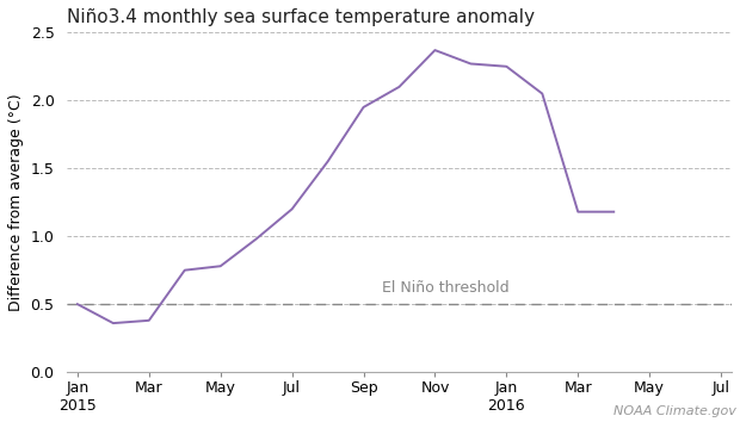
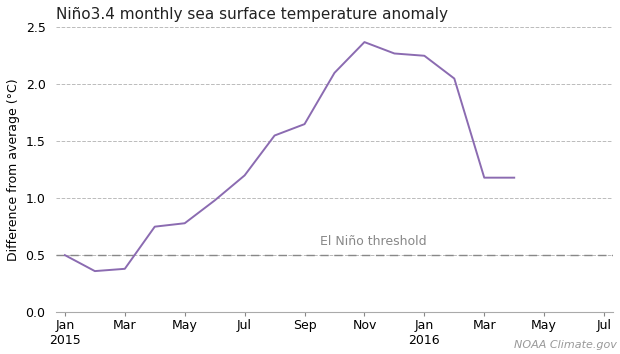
Sep: 1.95 -> 1.65
